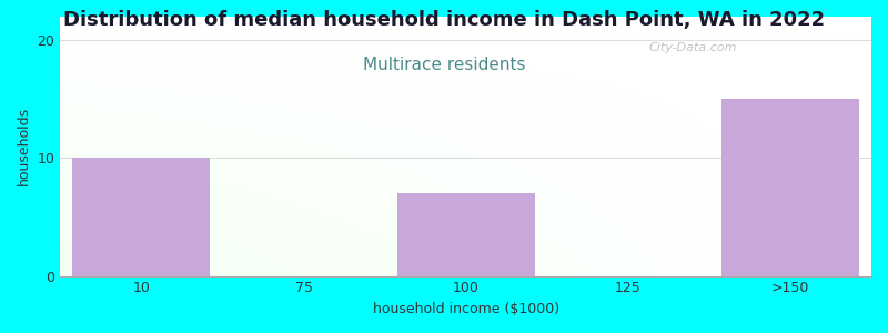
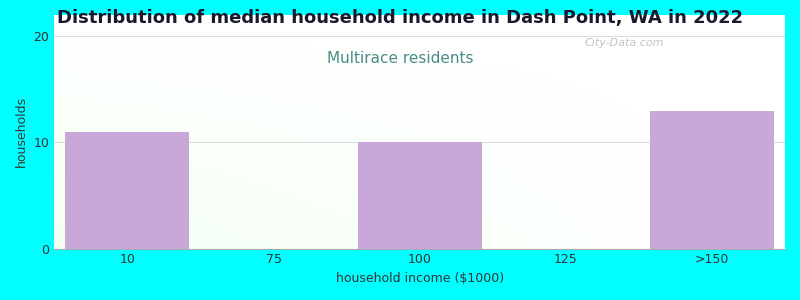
10: 10 -> 11
100: 7 -> 10
>150: 15 -> 13
